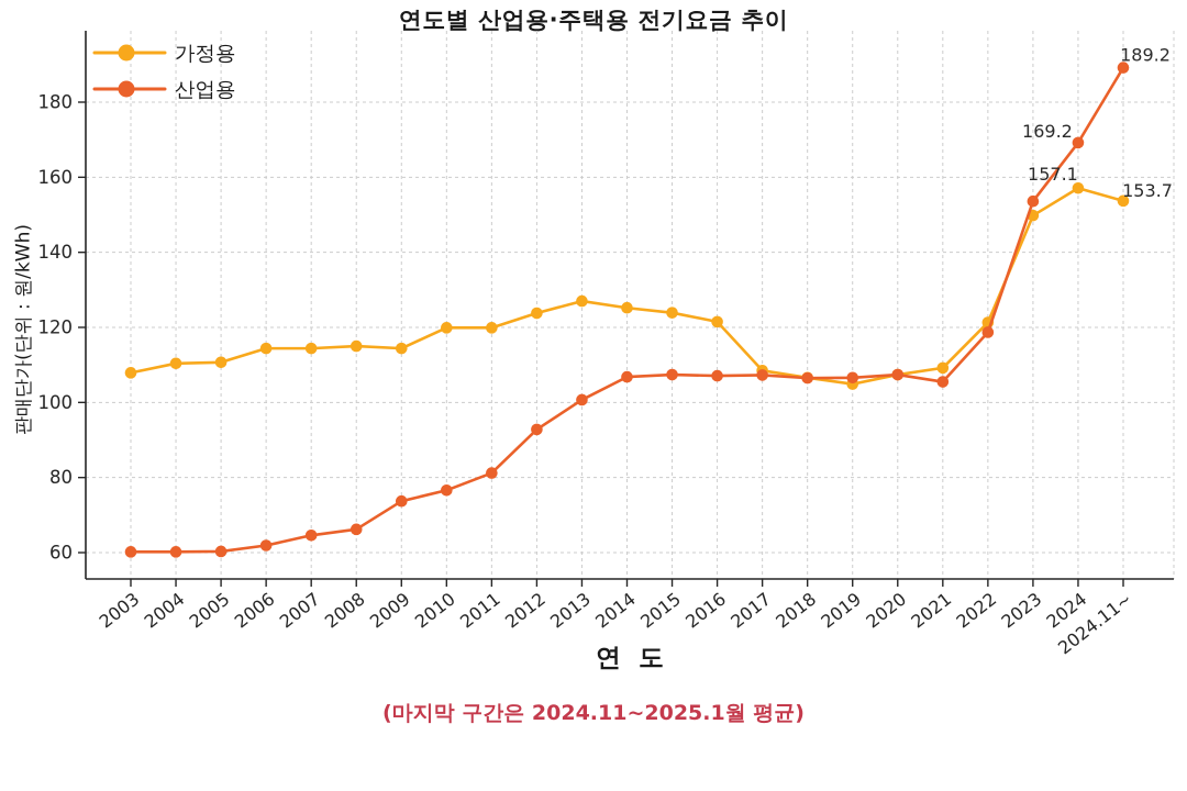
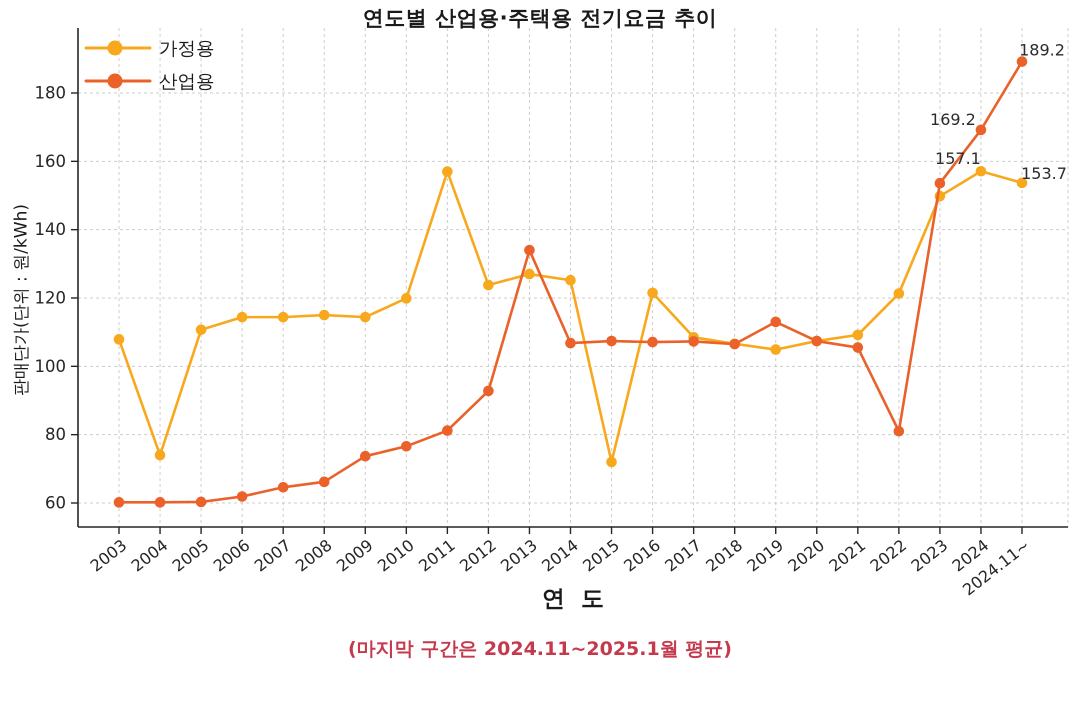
가정용/2004: 110 -> 74
가정용/2011: 120 -> 157
산업용/2013: 101 -> 134
가정용/2015: 124 -> 72
산업용/2019: 107 -> 113
산업용/2022: 119 -> 81
